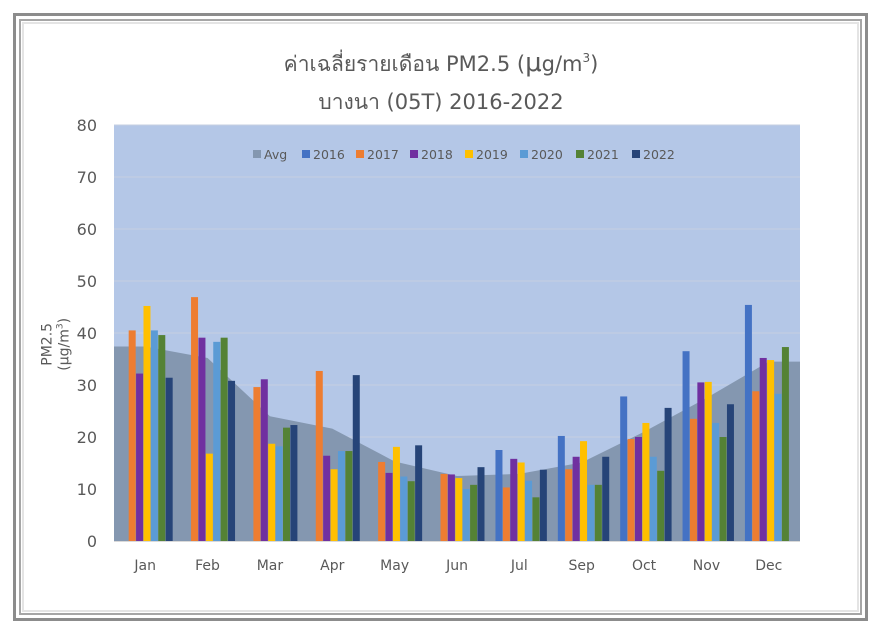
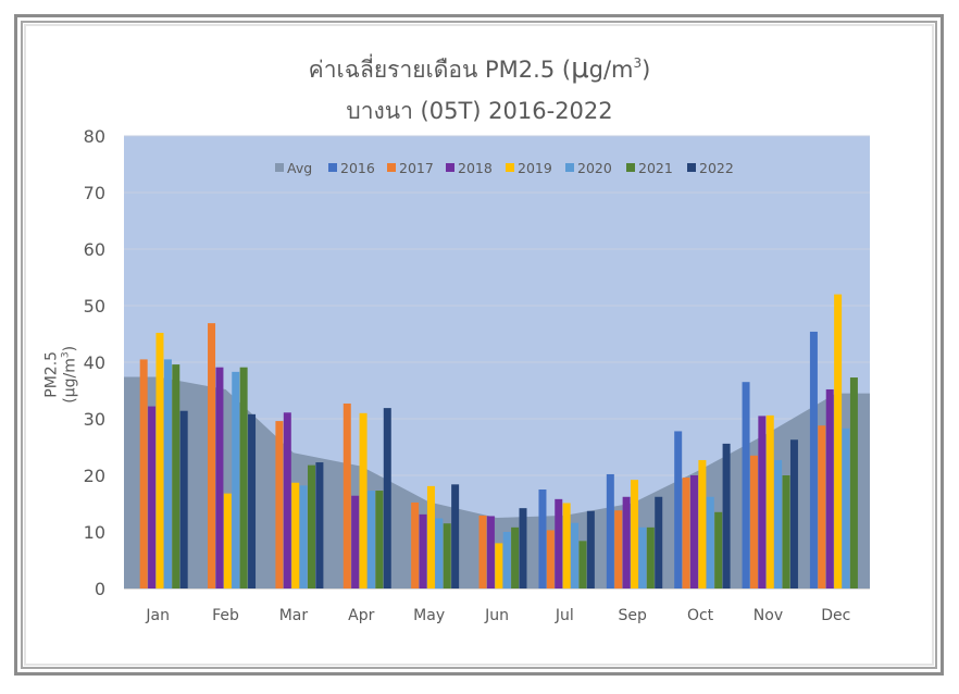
2019/Apr: 14 -> 31
2019/Jun: 12 -> 8
2019/Dec: 35 -> 52
